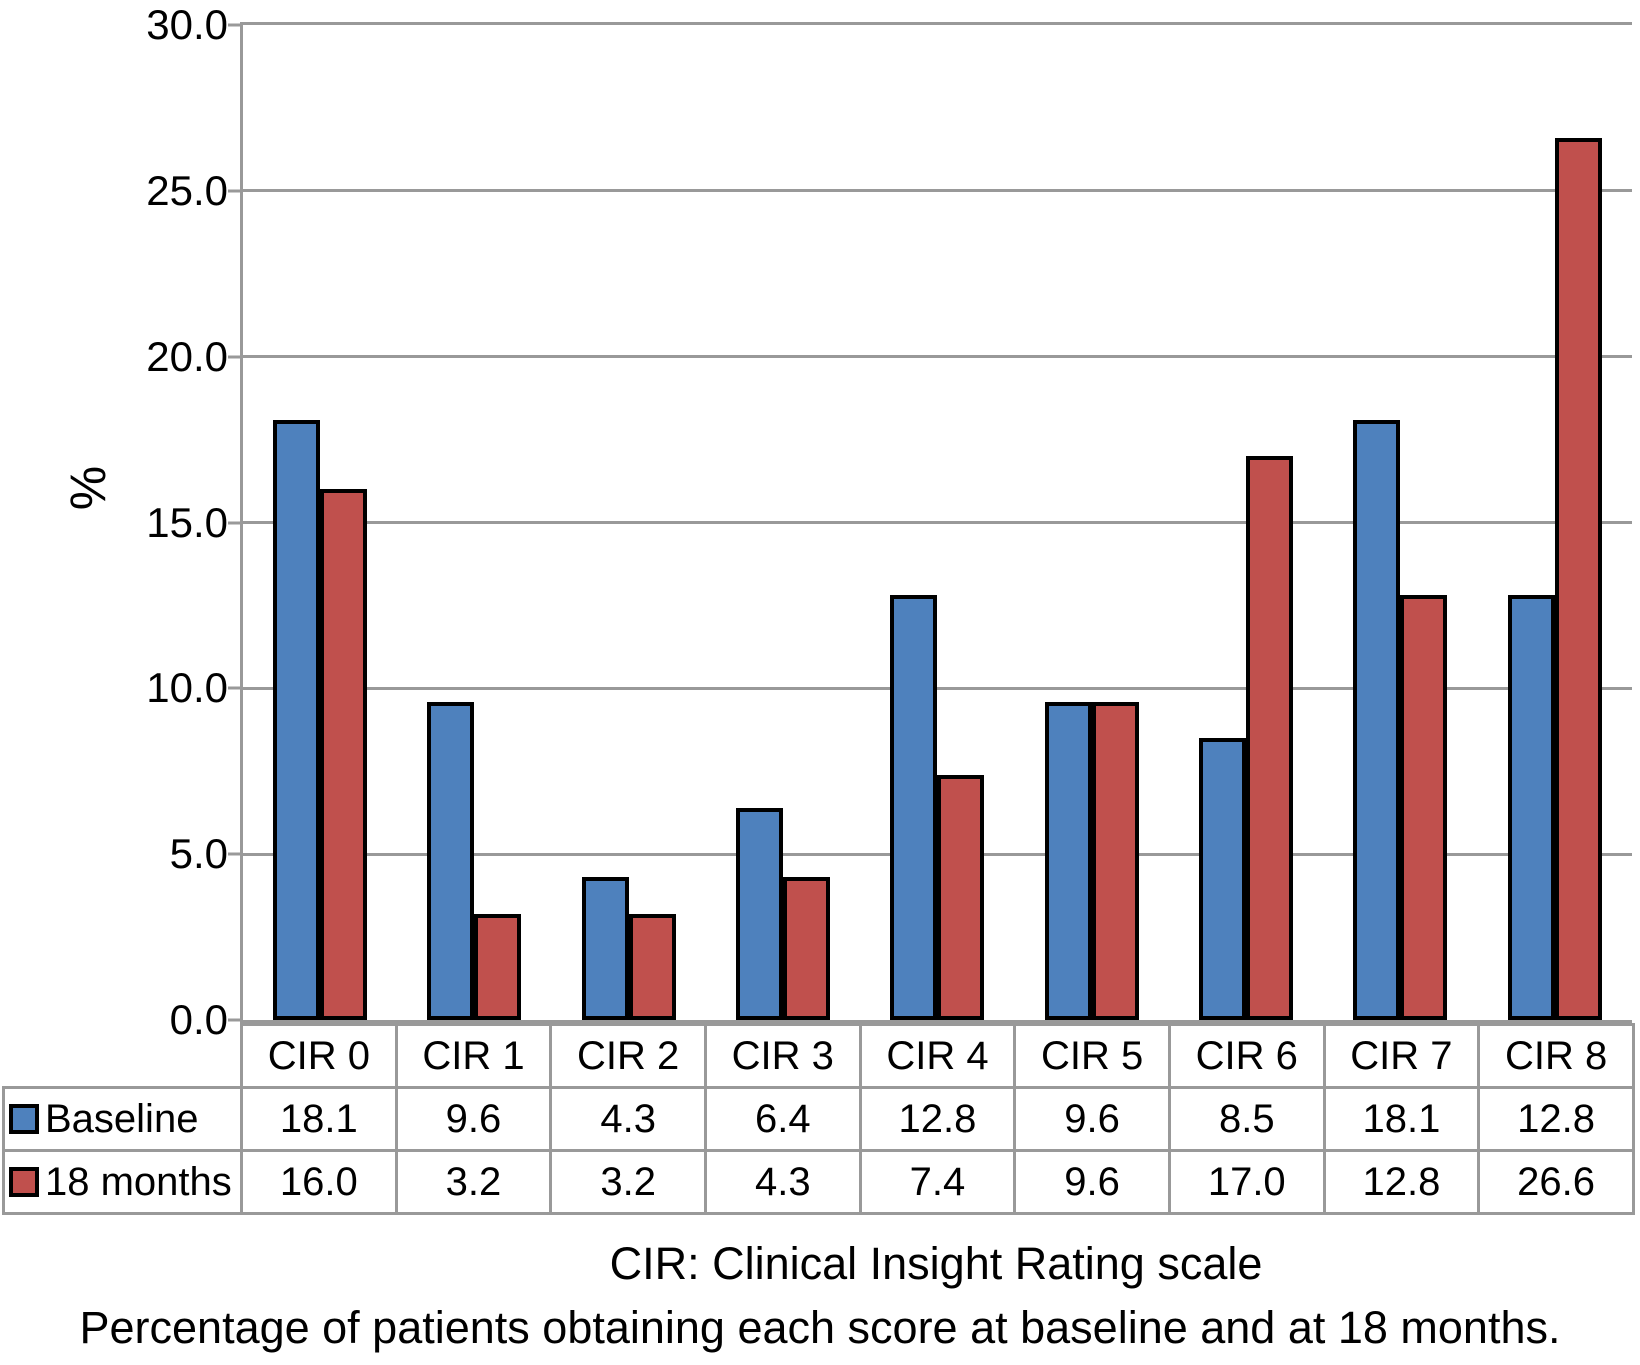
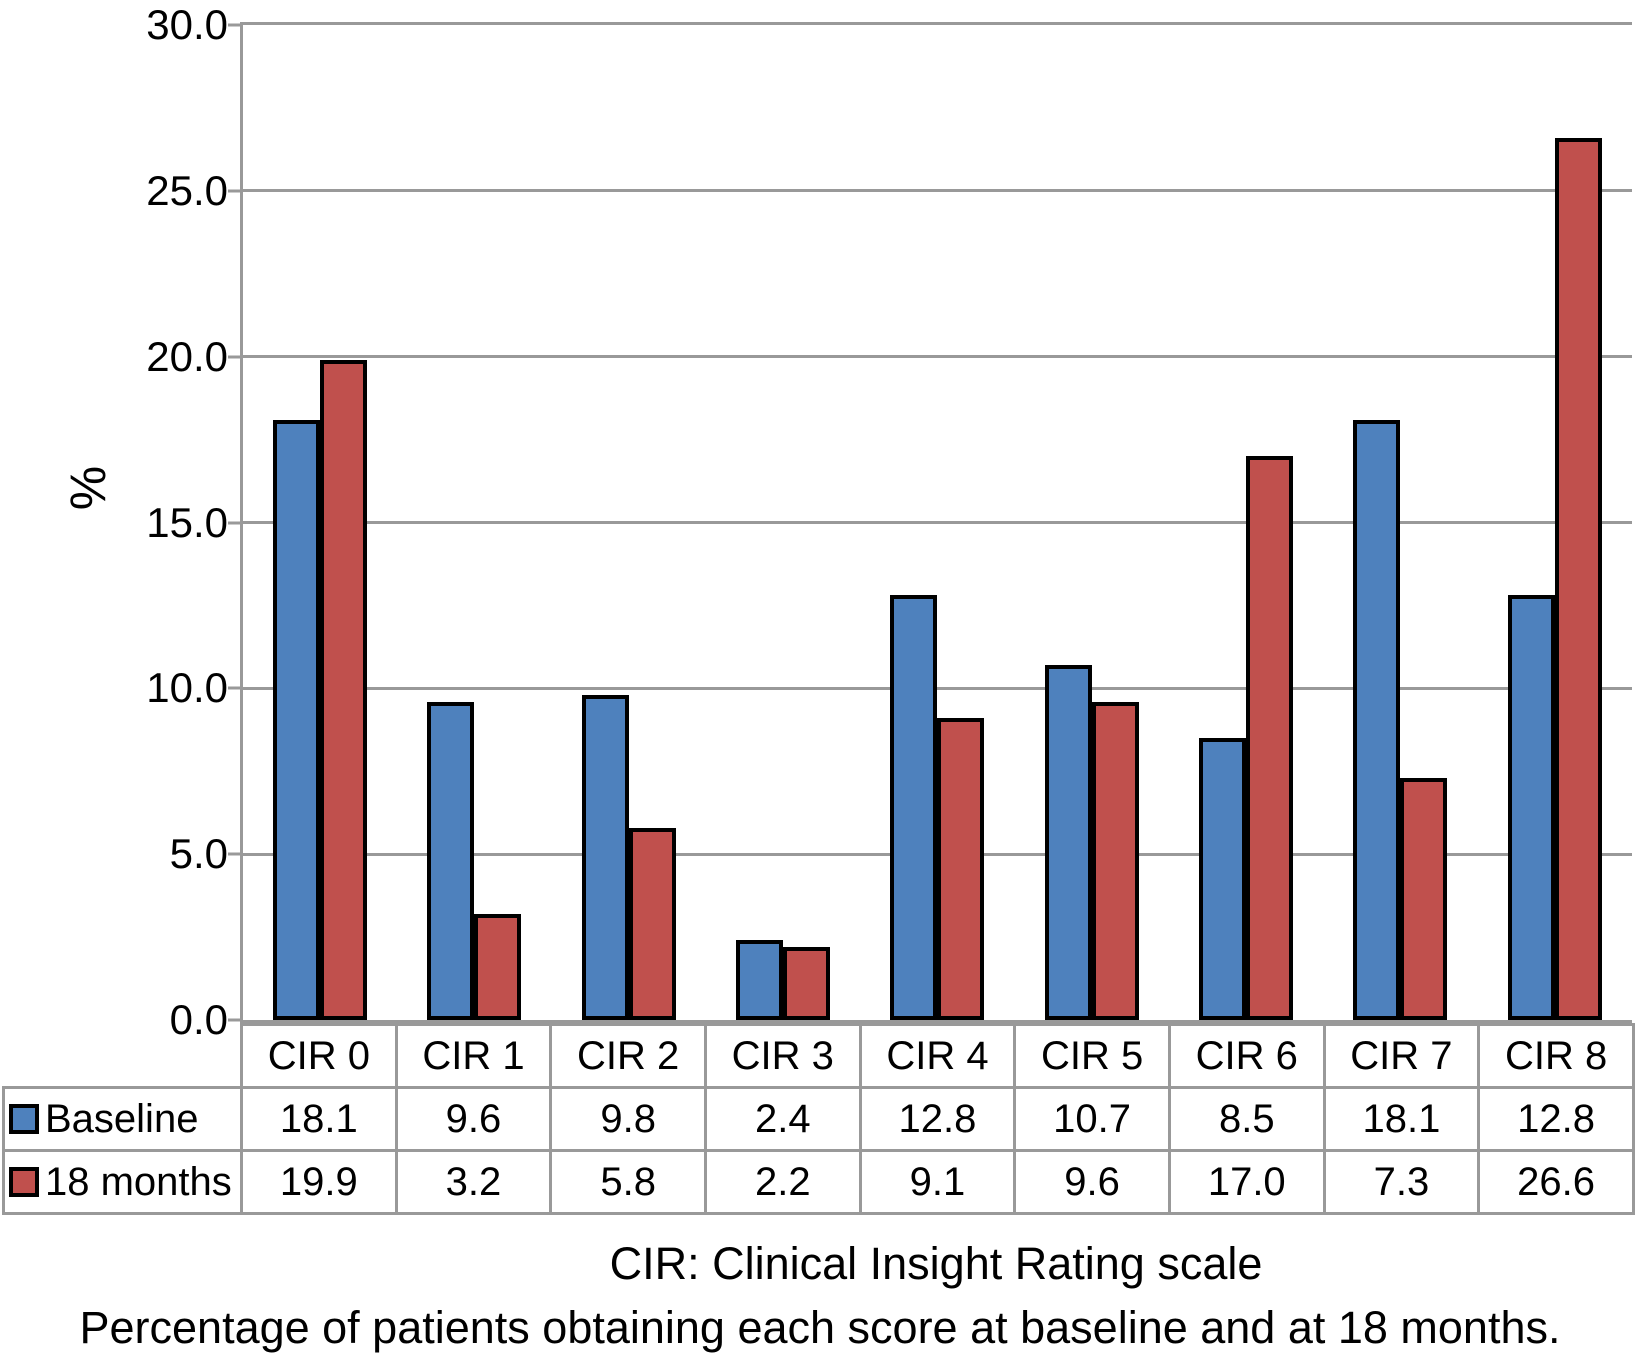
18 months/CIR 0: 16.0 -> 19.9
Baseline/CIR 2: 4.3 -> 9.8
18 months/CIR 2: 3.2 -> 5.8
Baseline/CIR 3: 6.4 -> 2.4
18 months/CIR 3: 4.3 -> 2.2
18 months/CIR 4: 7.4 -> 9.1
Baseline/CIR 5: 9.6 -> 10.7
18 months/CIR 7: 12.8 -> 7.3
